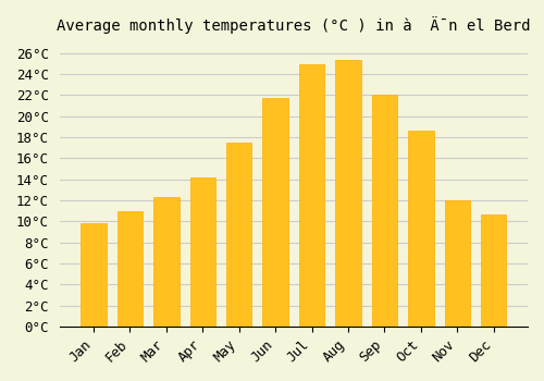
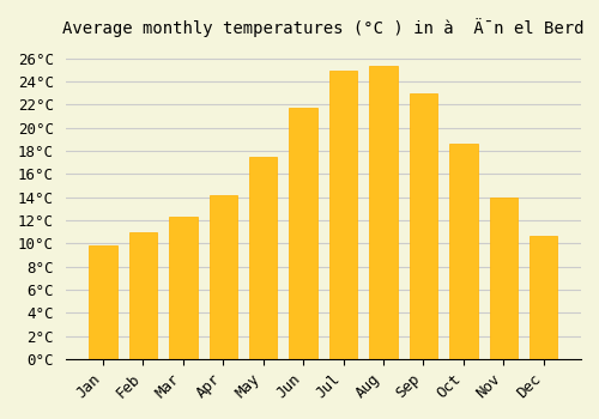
Sep: 22.0°C -> 23.0°C
Nov: 12.0°C -> 14.0°C
